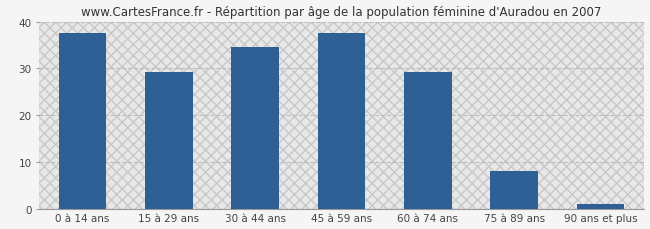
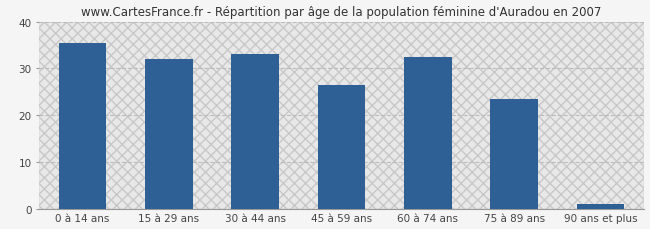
0 à 14 ans: 37.5 -> 35.5
15 à 29 ans: 29.2 -> 32.0
30 à 44 ans: 34.5 -> 33.0
45 à 59 ans: 37.5 -> 26.5
60 à 74 ans: 29.2 -> 32.5
75 à 89 ans: 8.1 -> 23.5
